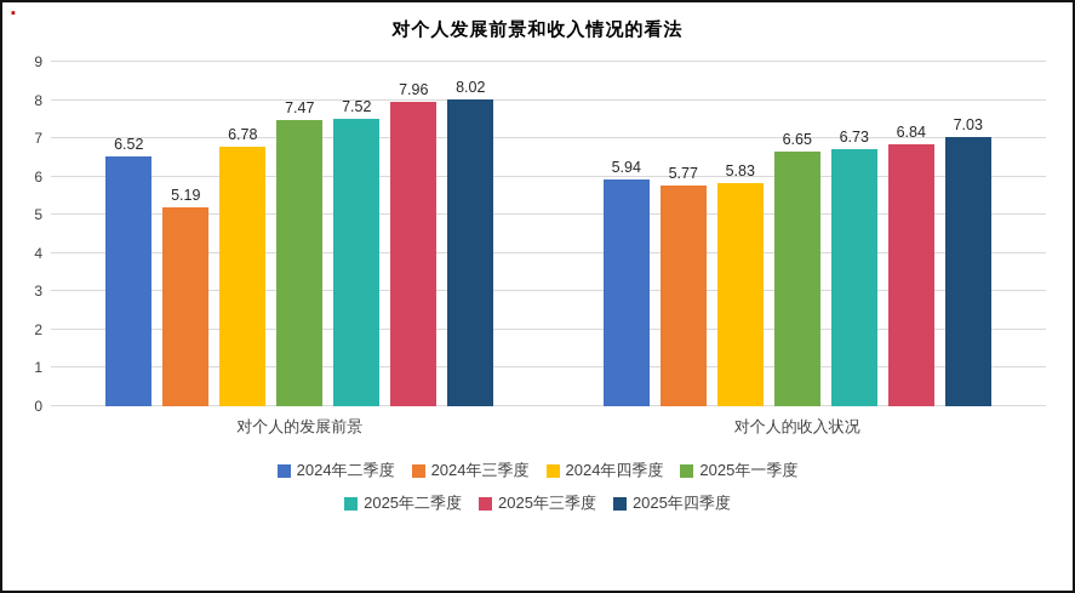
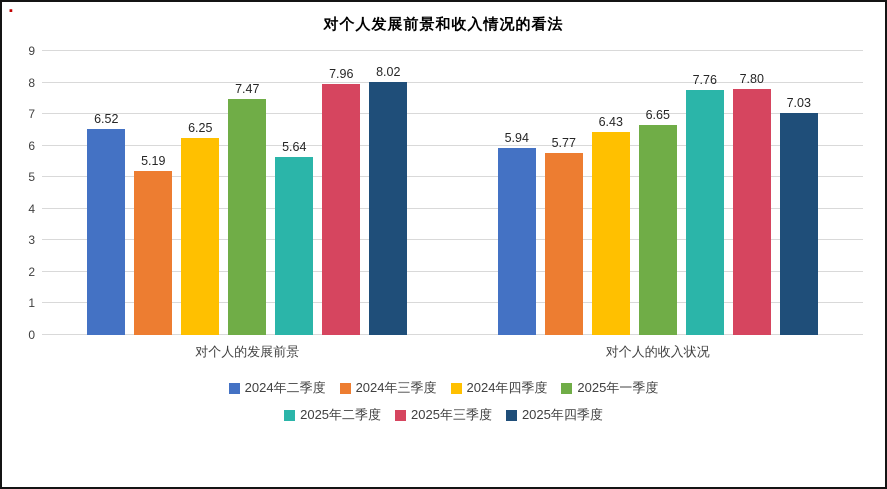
2024年四季度/对个人的发展前景: 6.78 -> 6.25
2025年二季度/对个人的发展前景: 7.52 -> 5.64
2024年四季度/对个人的收入状况: 5.83 -> 6.43
2025年二季度/对个人的收入状况: 6.73 -> 7.76
2025年三季度/对个人的收入状况: 6.84 -> 7.80
